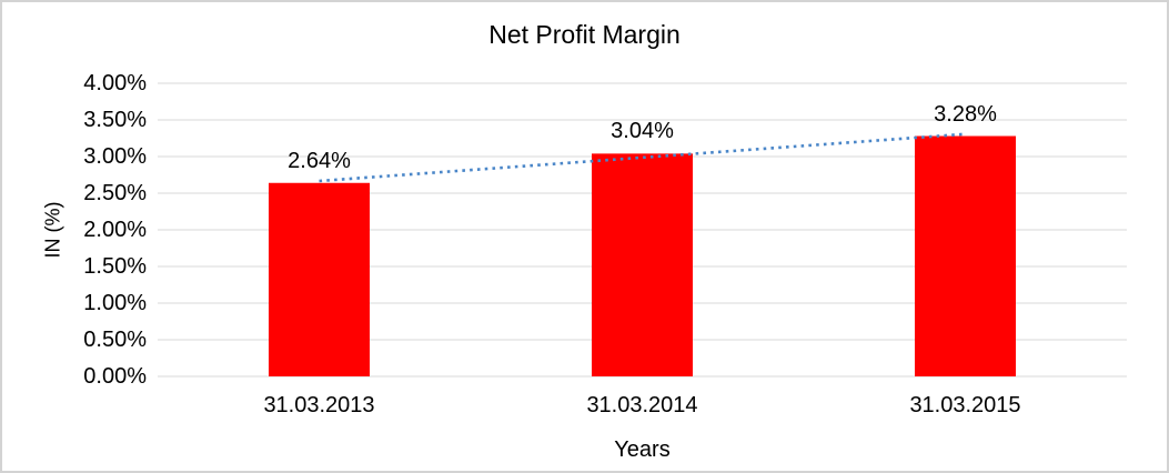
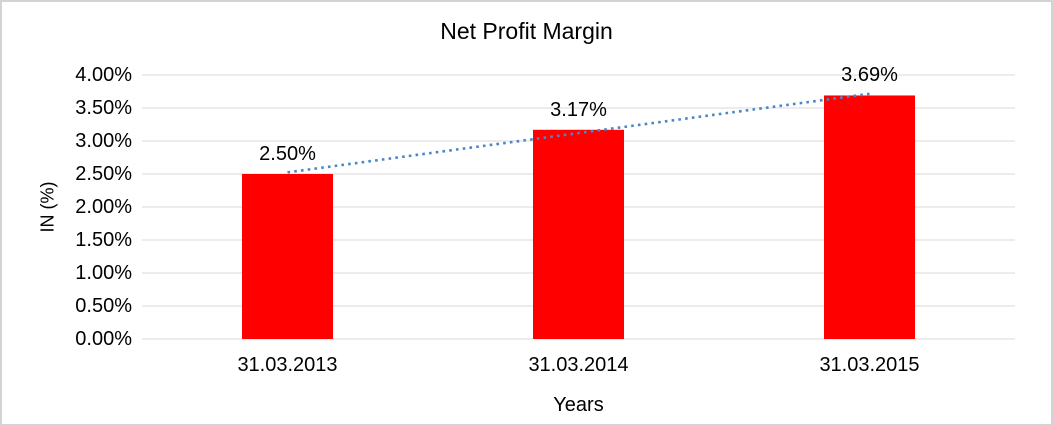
31.03.2013: 2.64% -> 2.50%
31.03.2014: 3.04% -> 3.17%
31.03.2015: 3.28% -> 3.69%
